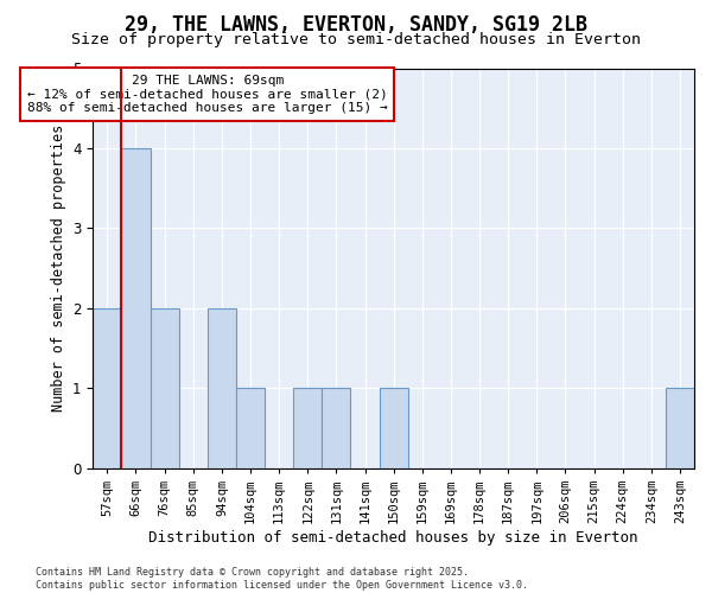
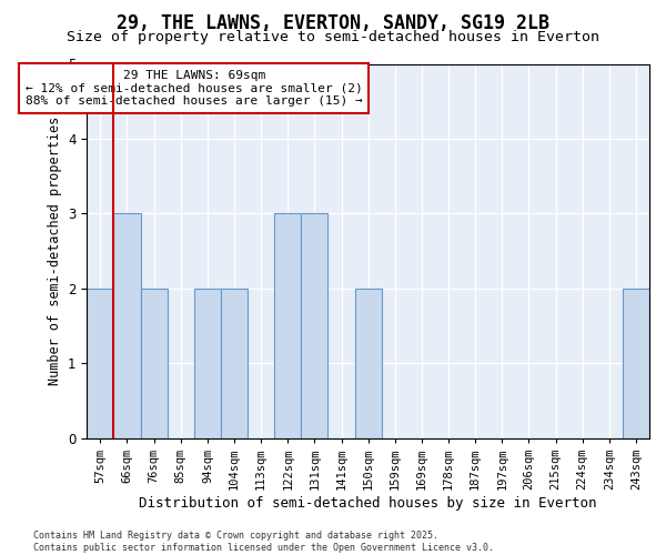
66sqm: 4 -> 3
104sqm: 1 -> 2
122sqm: 1 -> 3
131sqm: 1 -> 3
150sqm: 1 -> 2
243sqm: 1 -> 2
